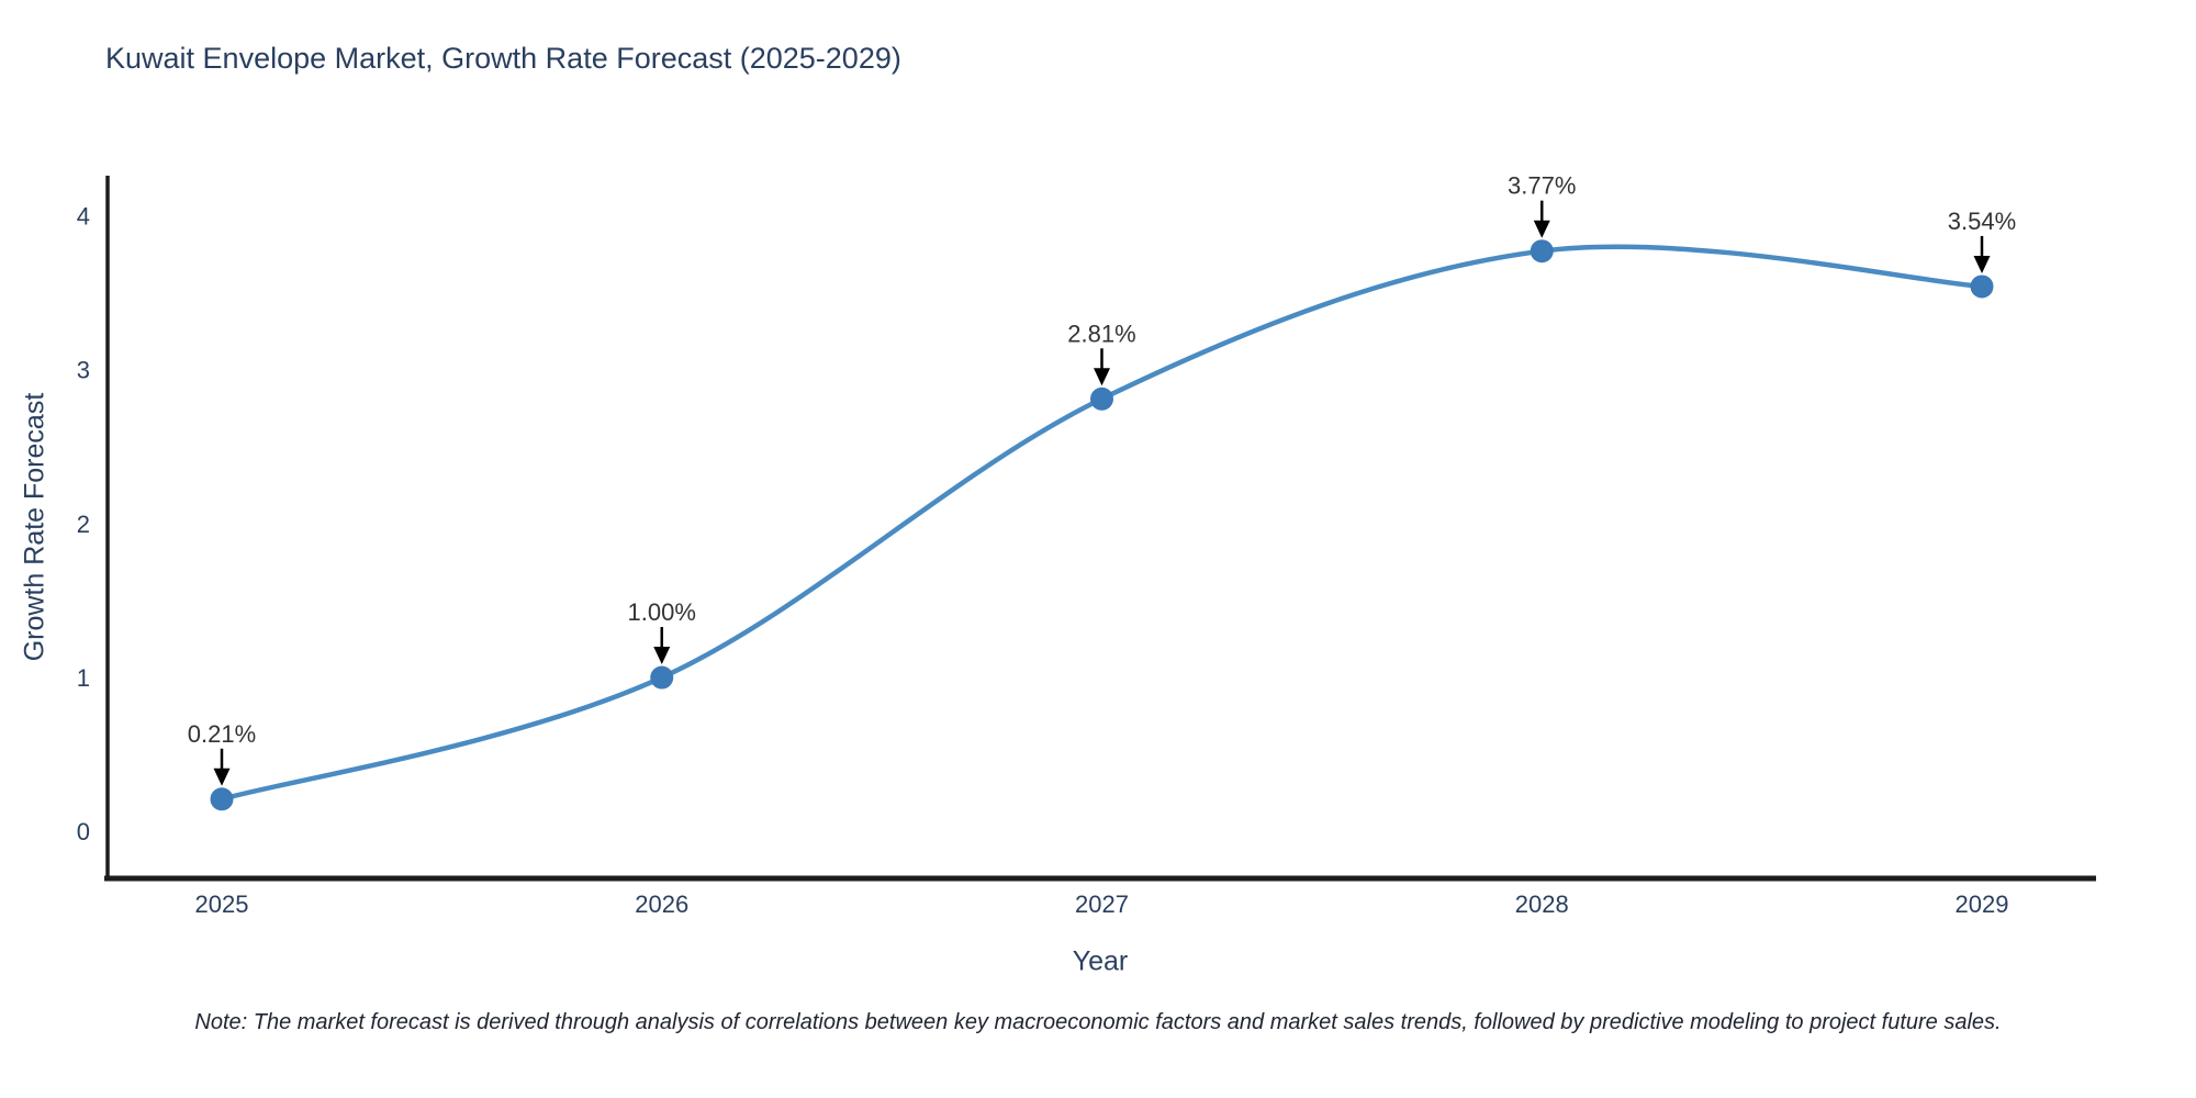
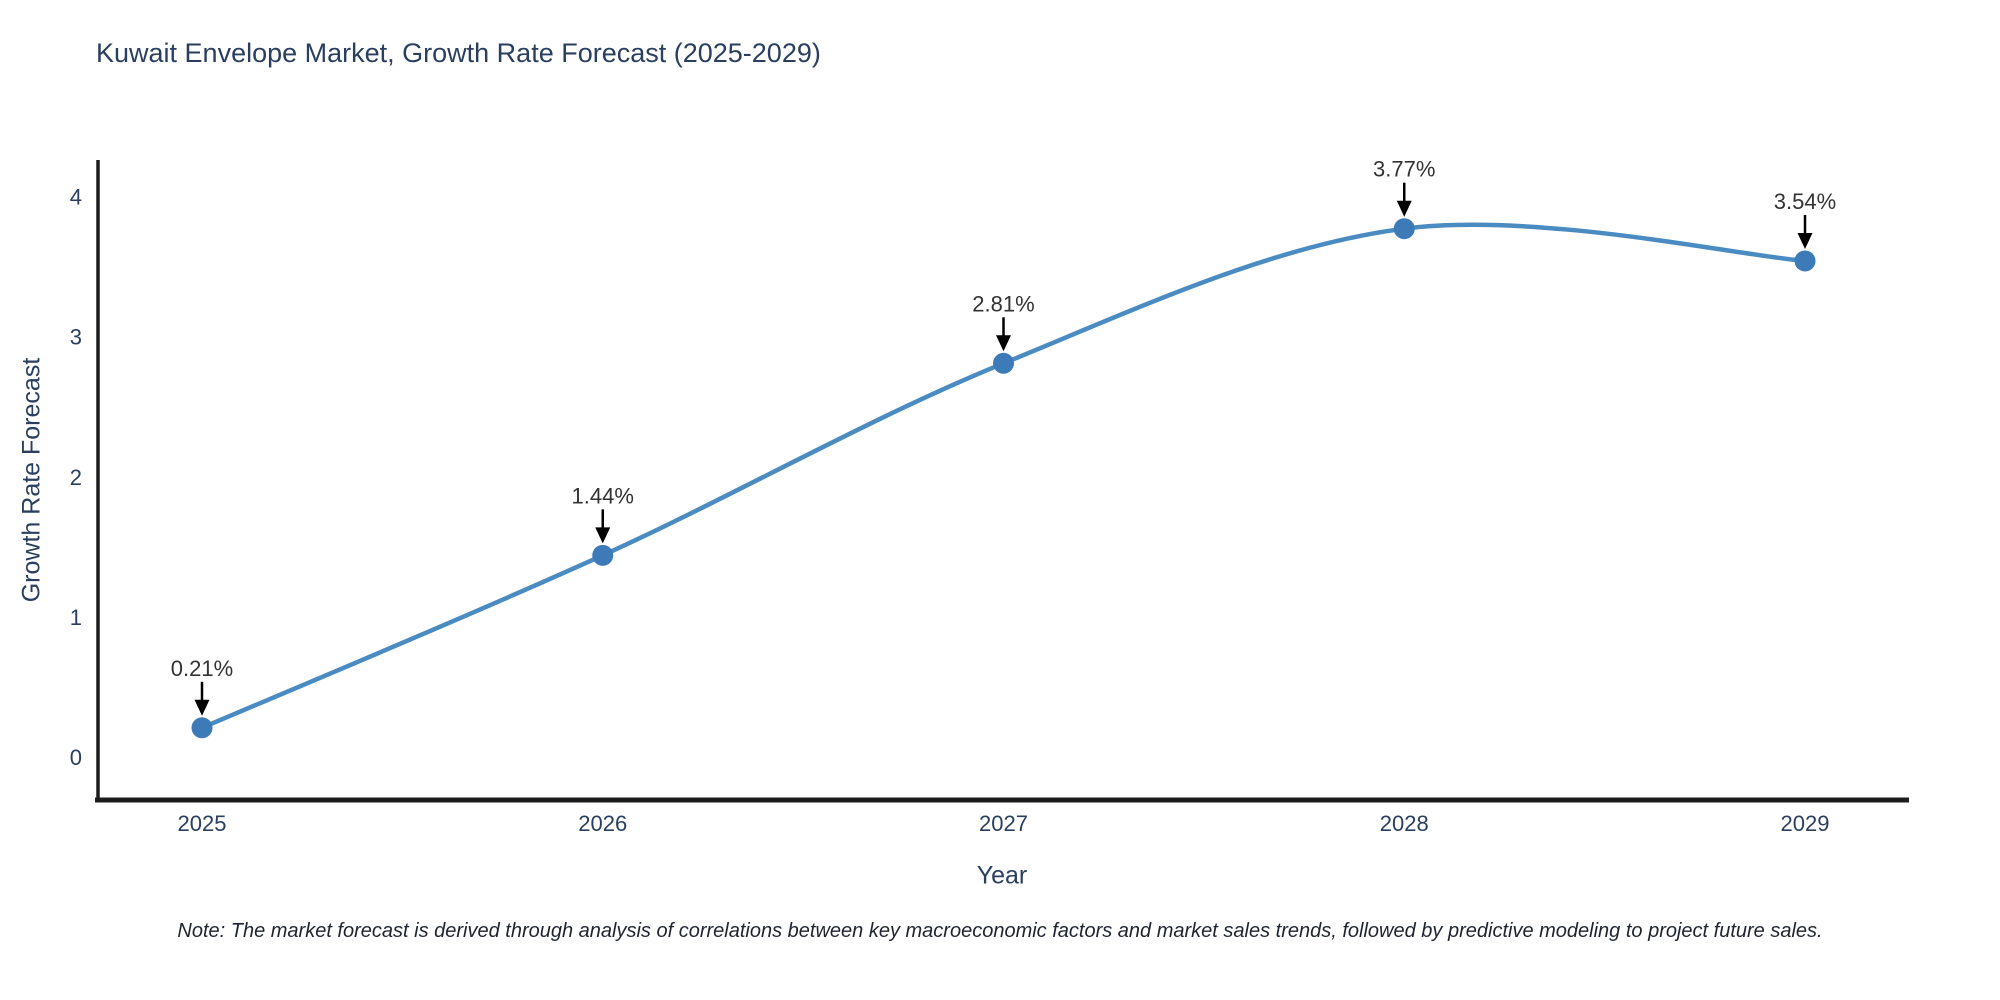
2026: 1.00% -> 1.44%
